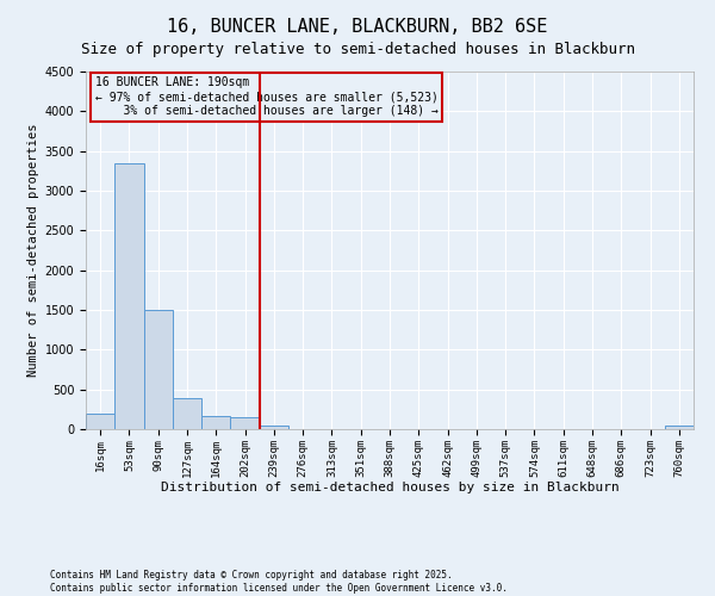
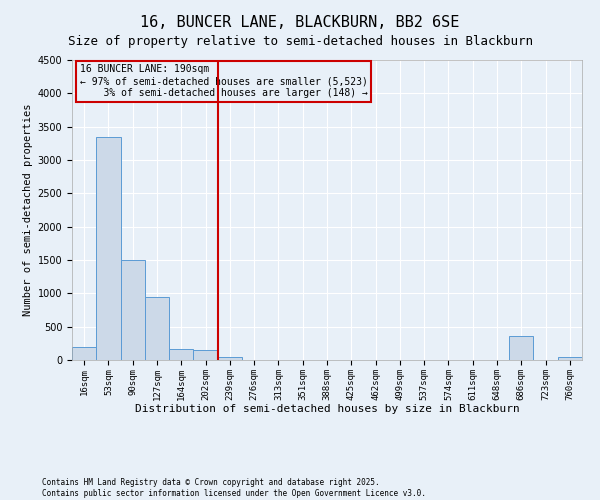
127sqm: 390 -> 940
686sqm: 0 -> 360
